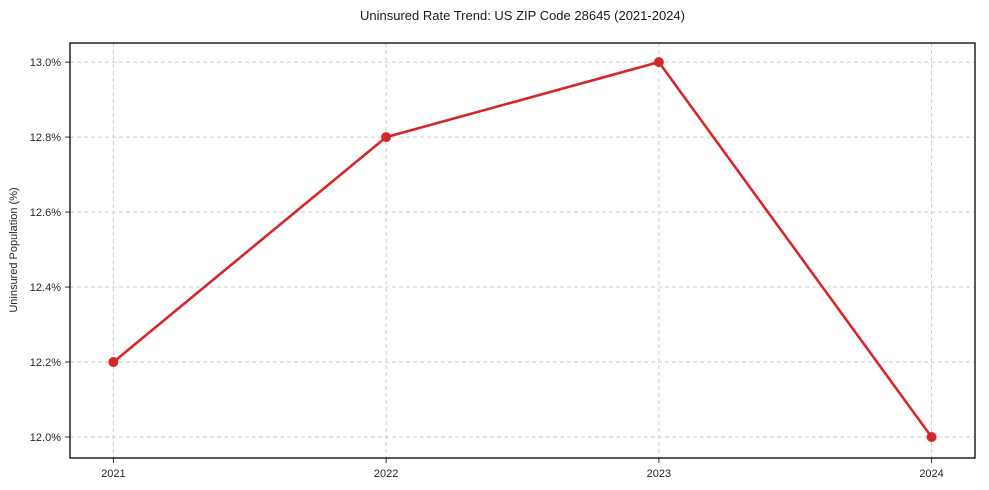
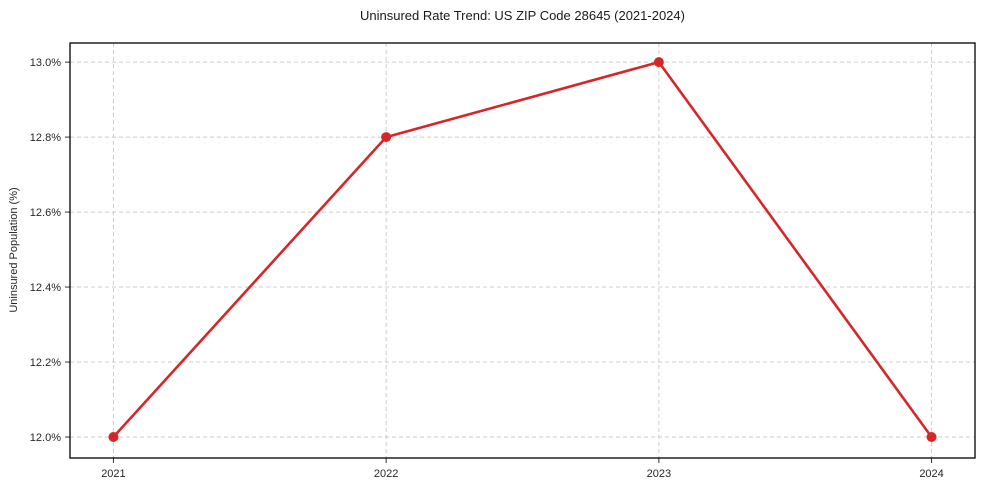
2021: 12.2% -> 12.0%
